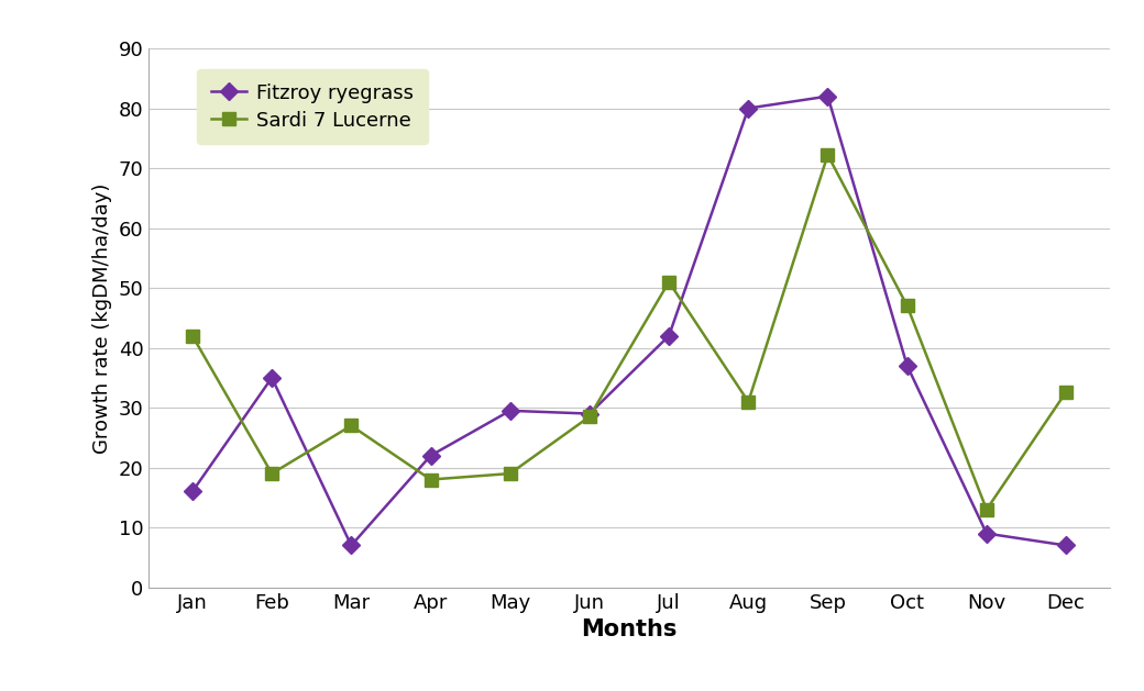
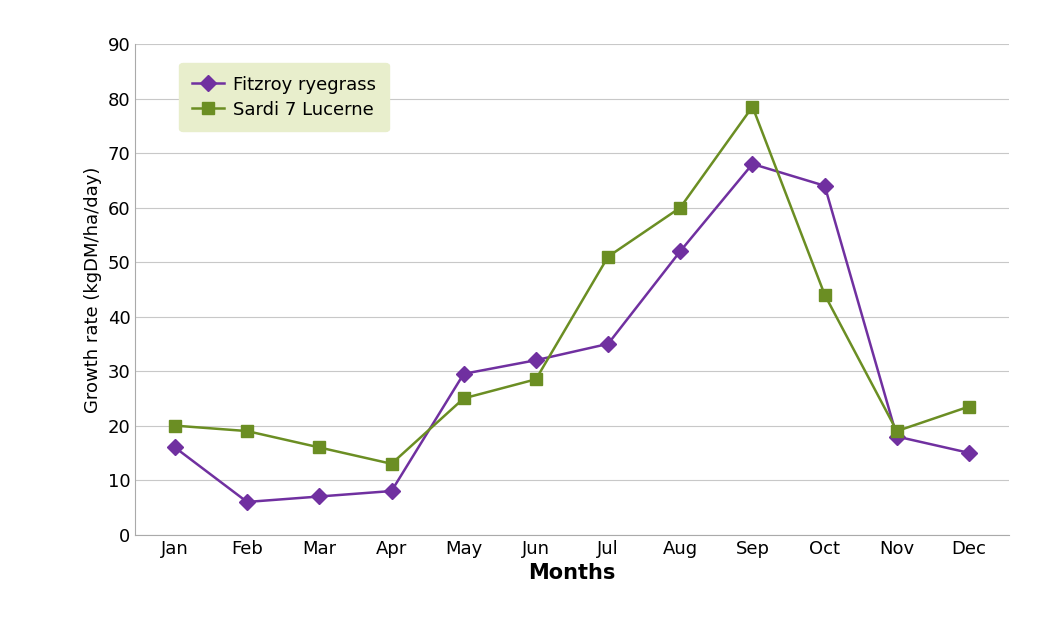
Sardi 7 Lucerne/Jan: 42.0 -> 20.0
Fitzroy ryegrass/Feb: 35.0 -> 6.0
Sardi 7 Lucerne/Mar: 27.0 -> 16.0
Fitzroy ryegrass/Apr: 22.0 -> 8.0
Sardi 7 Lucerne/Apr: 18.0 -> 13.0
Sardi 7 Lucerne/May: 19.0 -> 25.0
Fitzroy ryegrass/Jun: 29.0 -> 32.0
Fitzroy ryegrass/Jul: 42.0 -> 35.0
Fitzroy ryegrass/Aug: 80.0 -> 52.0
Sardi 7 Lucerne/Aug: 31.0 -> 60.0
Fitzroy ryegrass/Sep: 82.0 -> 68.0
Sardi 7 Lucerne/Sep: 72.2 -> 78.5
Fitzroy ryegrass/Oct: 37.0 -> 64.0
Sardi 7 Lucerne/Oct: 47.0 -> 44.0
Fitzroy ryegrass/Nov: 9.0 -> 18.0
Sardi 7 Lucerne/Nov: 13.0 -> 19.0
Fitzroy ryegrass/Dec: 7.0 -> 15.0
Sardi 7 Lucerne/Dec: 32.6 -> 23.5
